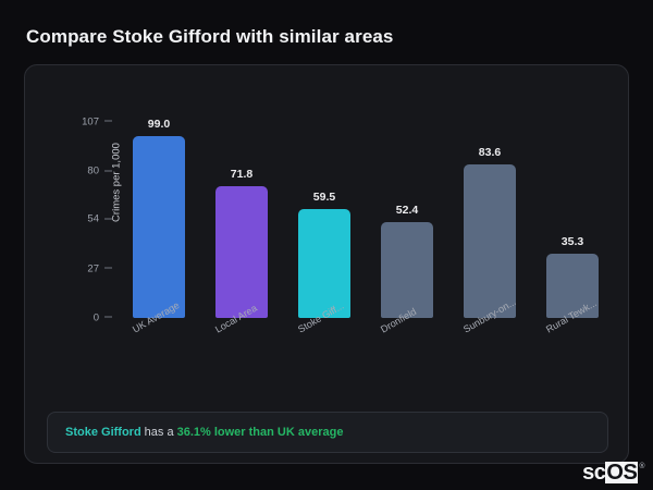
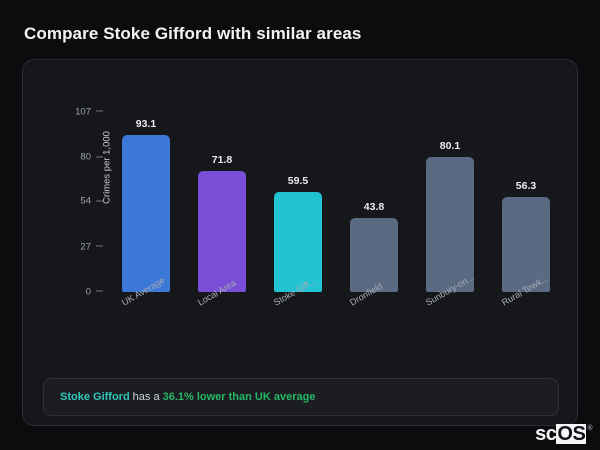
UK Average: 99.0 -> 93.1
Dronfield: 52.4 -> 43.8
Sunbury-on...: 83.6 -> 80.1
Rural Tewk...: 35.3 -> 56.3
